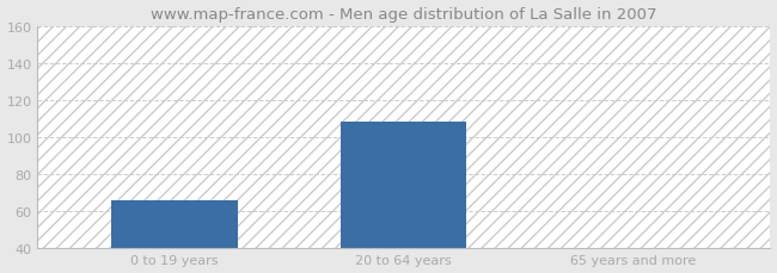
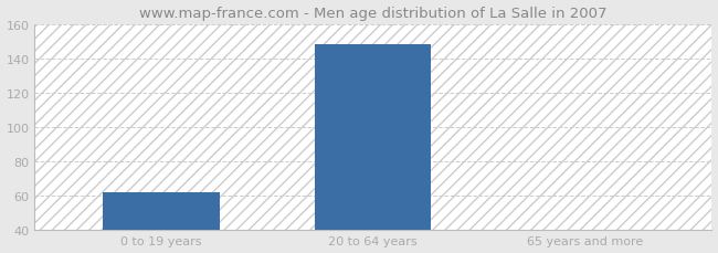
0 to 19 years: 66 -> 62
20 to 64 years: 108 -> 148
